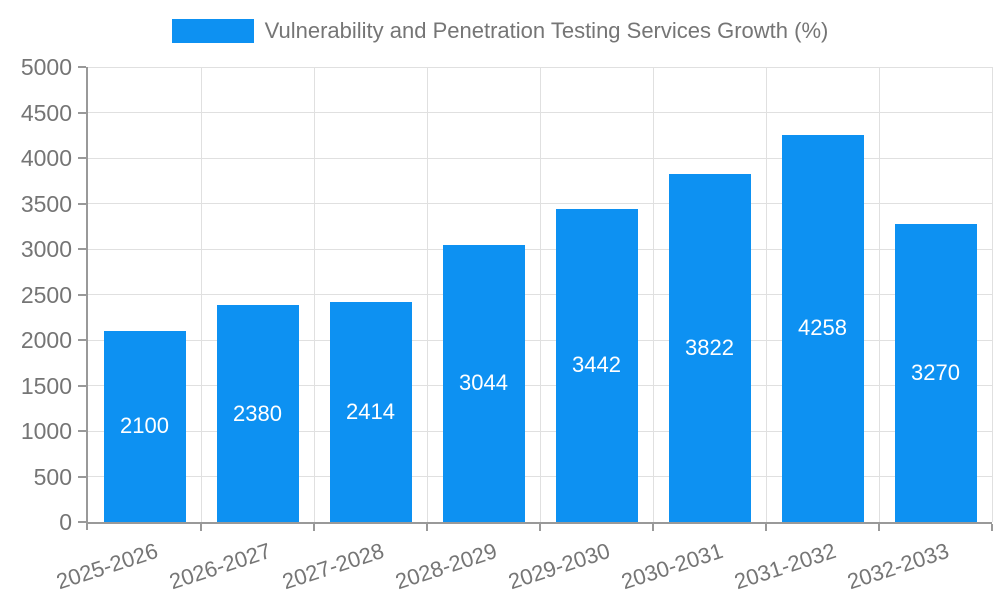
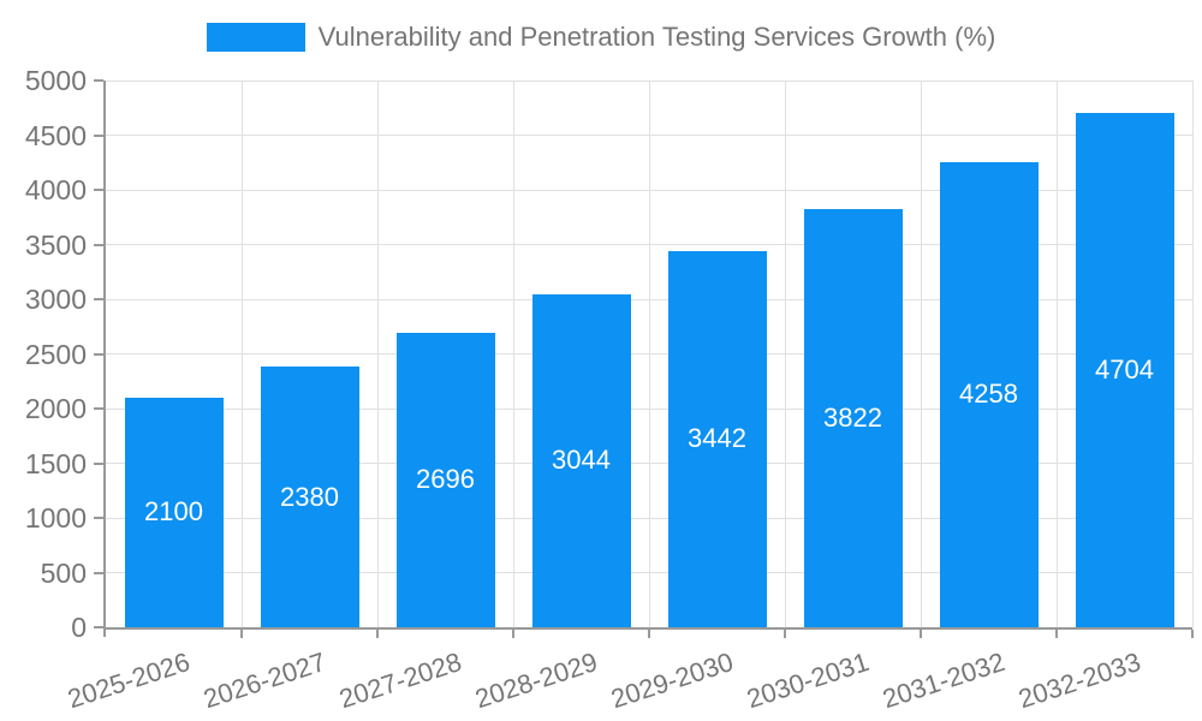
2027-2028: 2414 -> 2696
2032-2033: 3270 -> 4704
